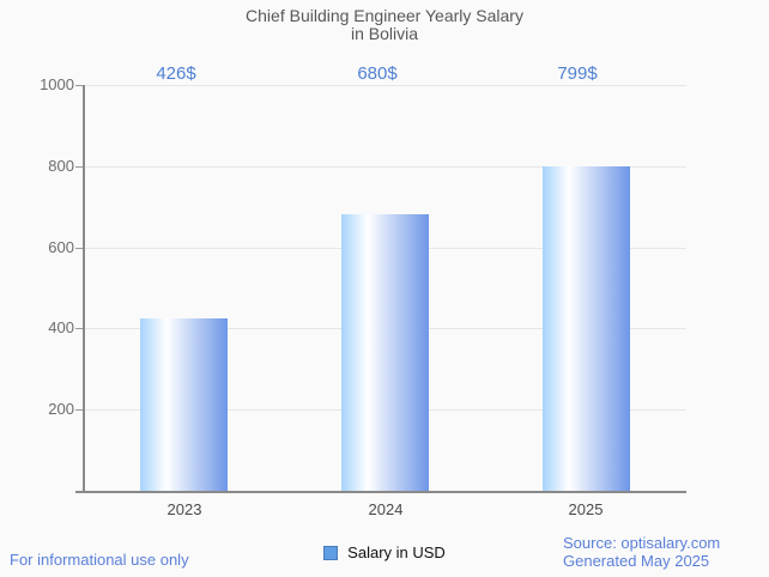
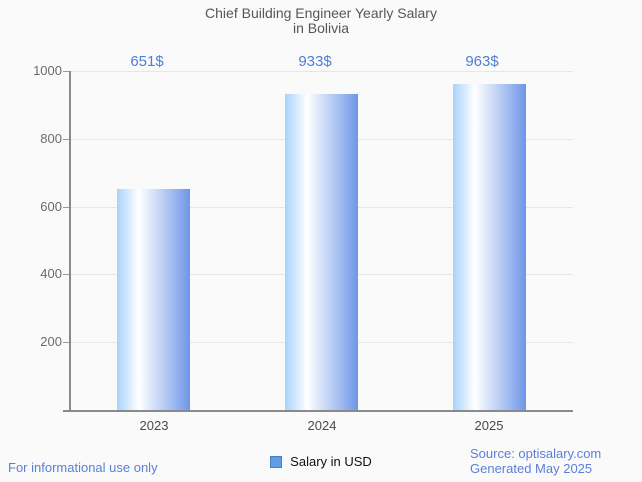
2023: 426 -> 651
2024: 680 -> 933
2025: 799 -> 963
